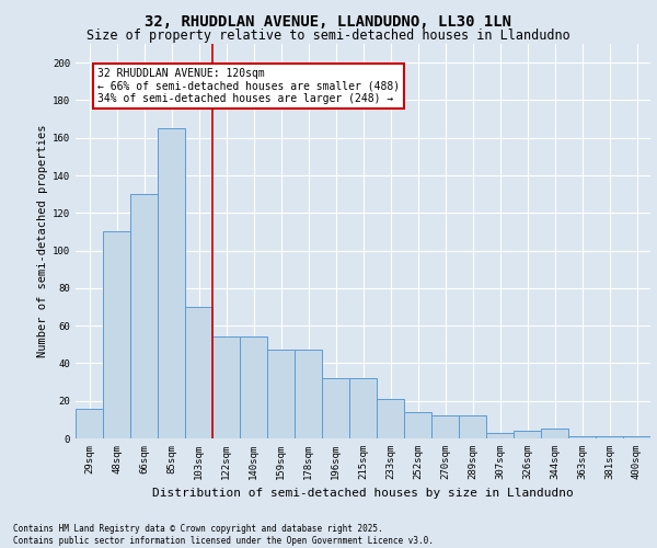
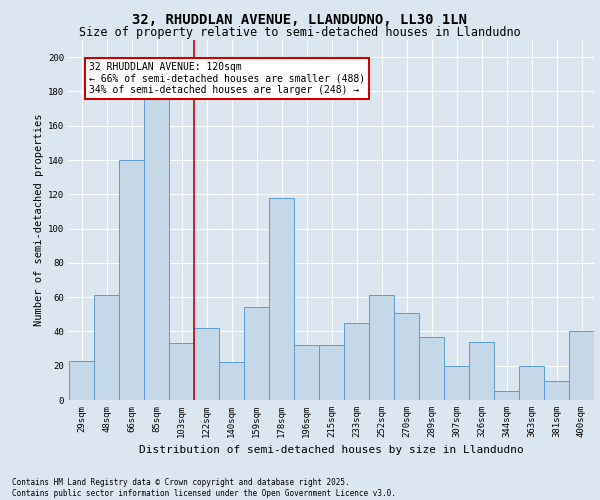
29sqm: 16 -> 23
48sqm: 110 -> 61
66sqm: 130 -> 140
85sqm: 165 -> 176
103sqm: 70 -> 33
122sqm: 54 -> 42
140sqm: 54 -> 22
159sqm: 47 -> 54
178sqm: 47 -> 118
233sqm: 21 -> 45
252sqm: 14 -> 61
270sqm: 12 -> 51
289sqm: 12 -> 37
307sqm: 3 -> 20
326sqm: 4 -> 34
363sqm: 1 -> 20
381sqm: 1 -> 11
400sqm: 1 -> 40
